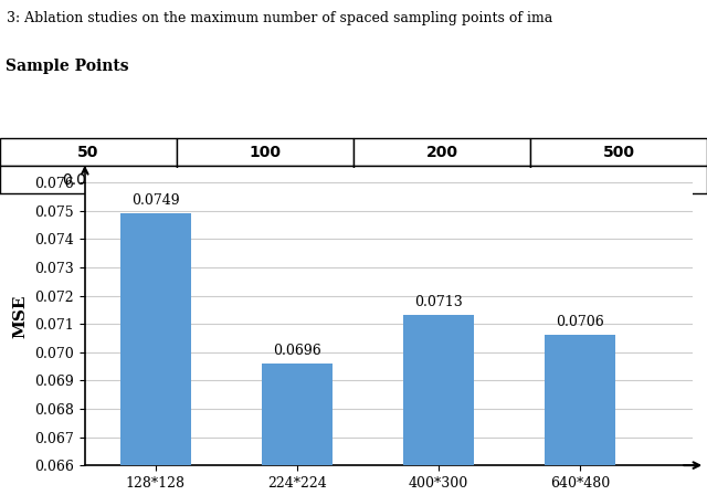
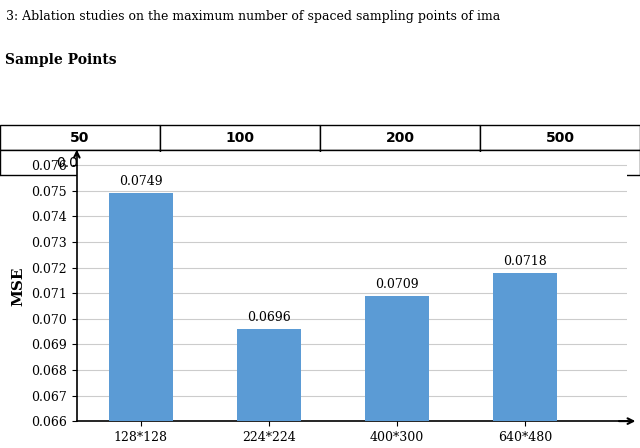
400*300: 0.0713 -> 0.0709
640*480: 0.0706 -> 0.0718
